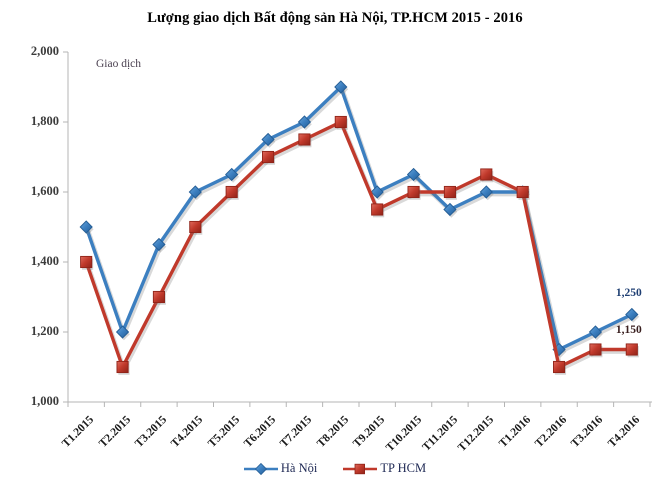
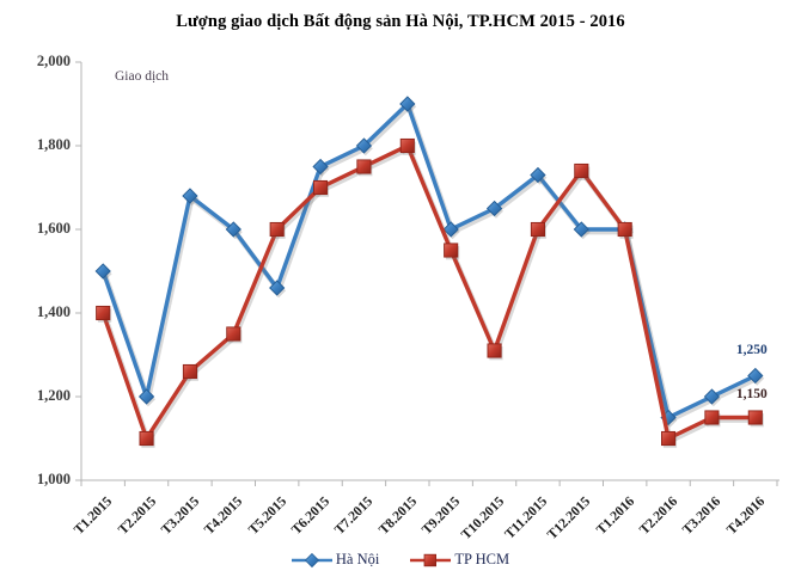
Hà Nội/T3.2015: 1450 -> 1680
TP HCM/T3.2015: 1300 -> 1260
TP HCM/T4.2015: 1500 -> 1350
Hà Nội/T5.2015: 1650 -> 1460
TP HCM/T10.2015: 1600 -> 1310
Hà Nội/T11.2015: 1550 -> 1730
TP HCM/T12.2015: 1650 -> 1740
